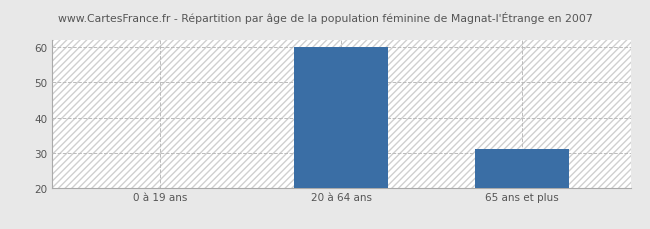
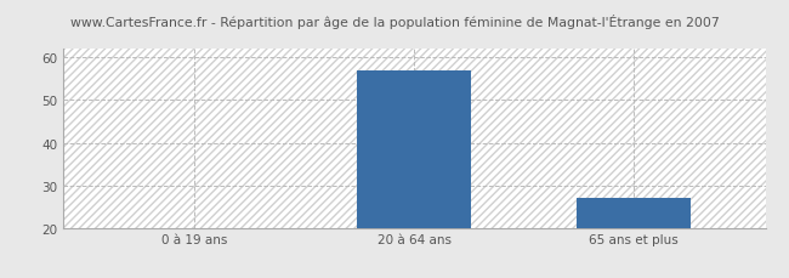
20 à 64 ans: 60 -> 57
65 ans et plus: 31 -> 27
